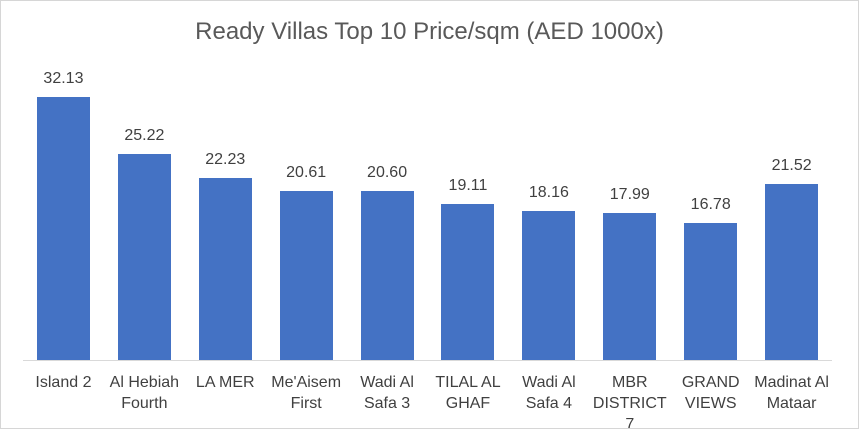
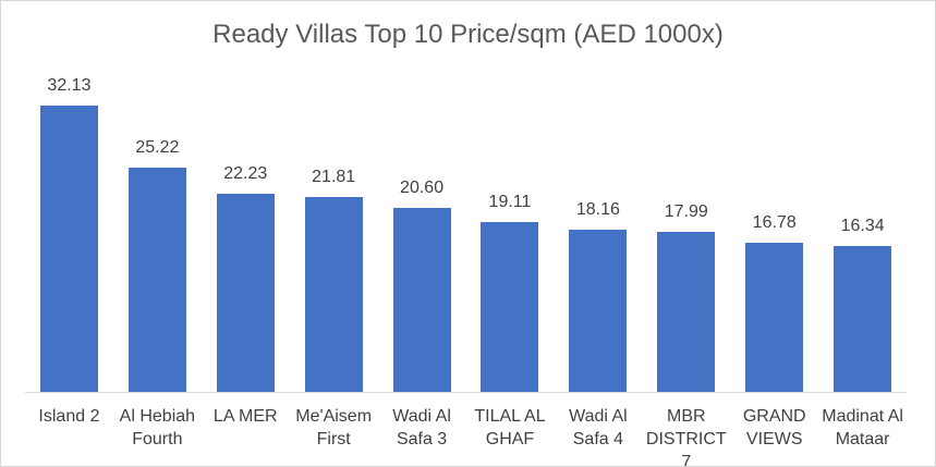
Me'Aisem First: 20.61 -> 21.81
Madinat Al Mataar: 21.52 -> 16.34
